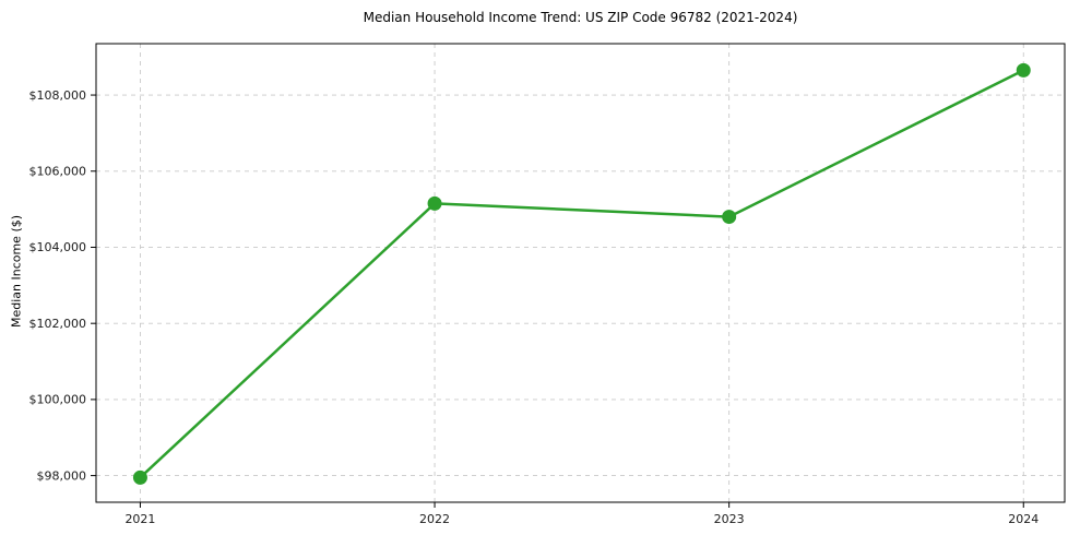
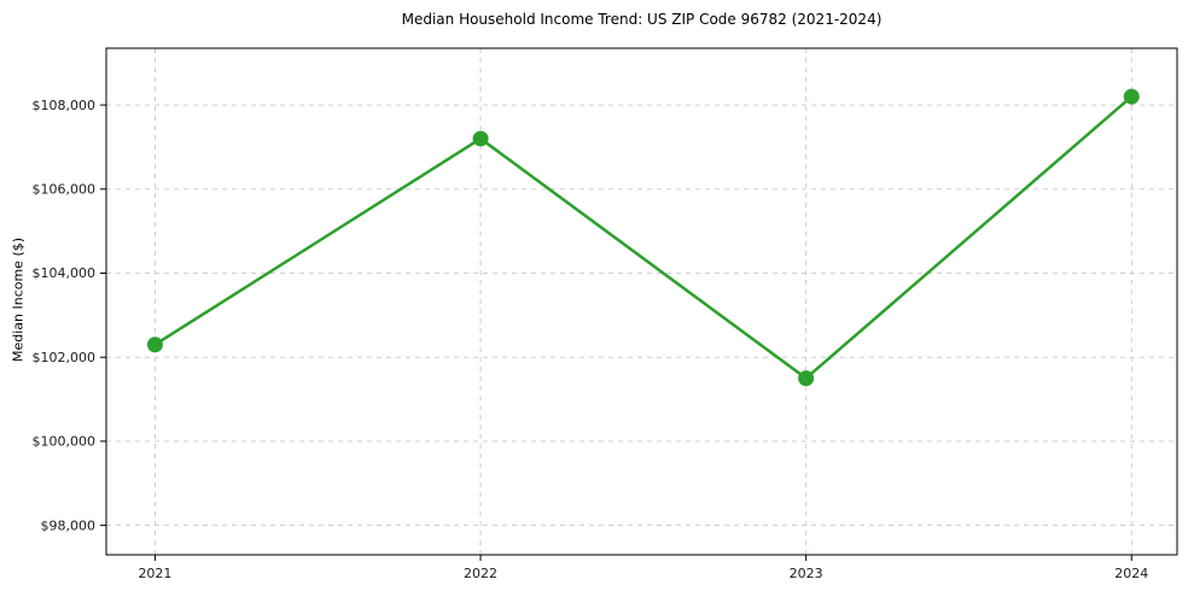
2021: $98000 -> $102300
2022: $105200 -> $107200
2023: $104800 -> $101500
2024: $108600 -> $108200
